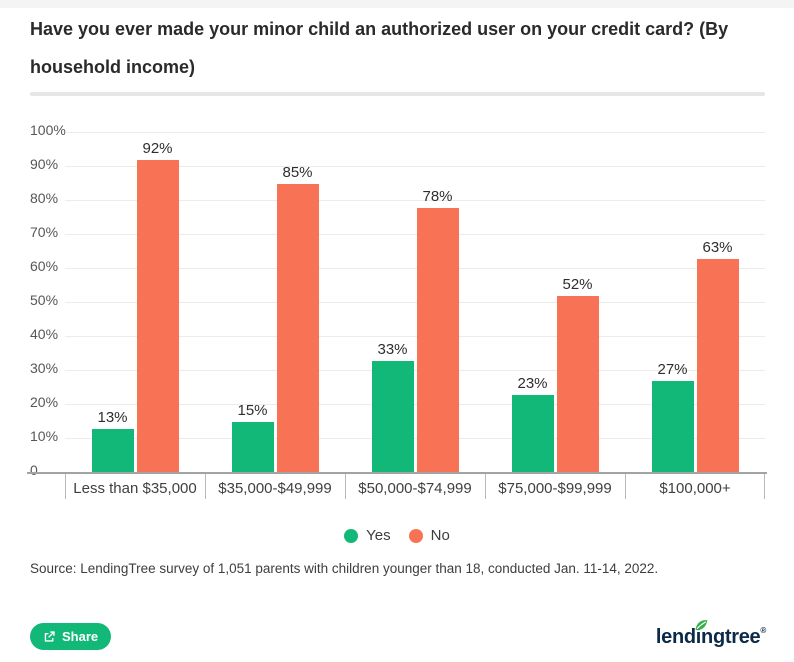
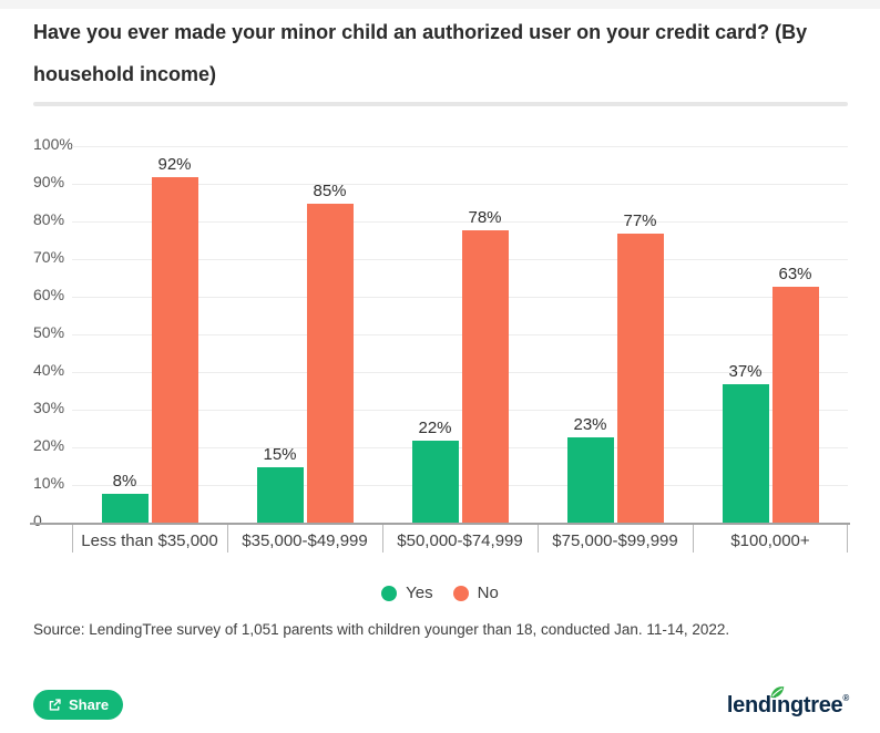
Yes/Less than $35,000: 13% -> 8%
Yes/$50,000-$74,999: 33% -> 22%
No/$75,000-$99,999: 52% -> 77%
Yes/$100,000+: 27% -> 37%
